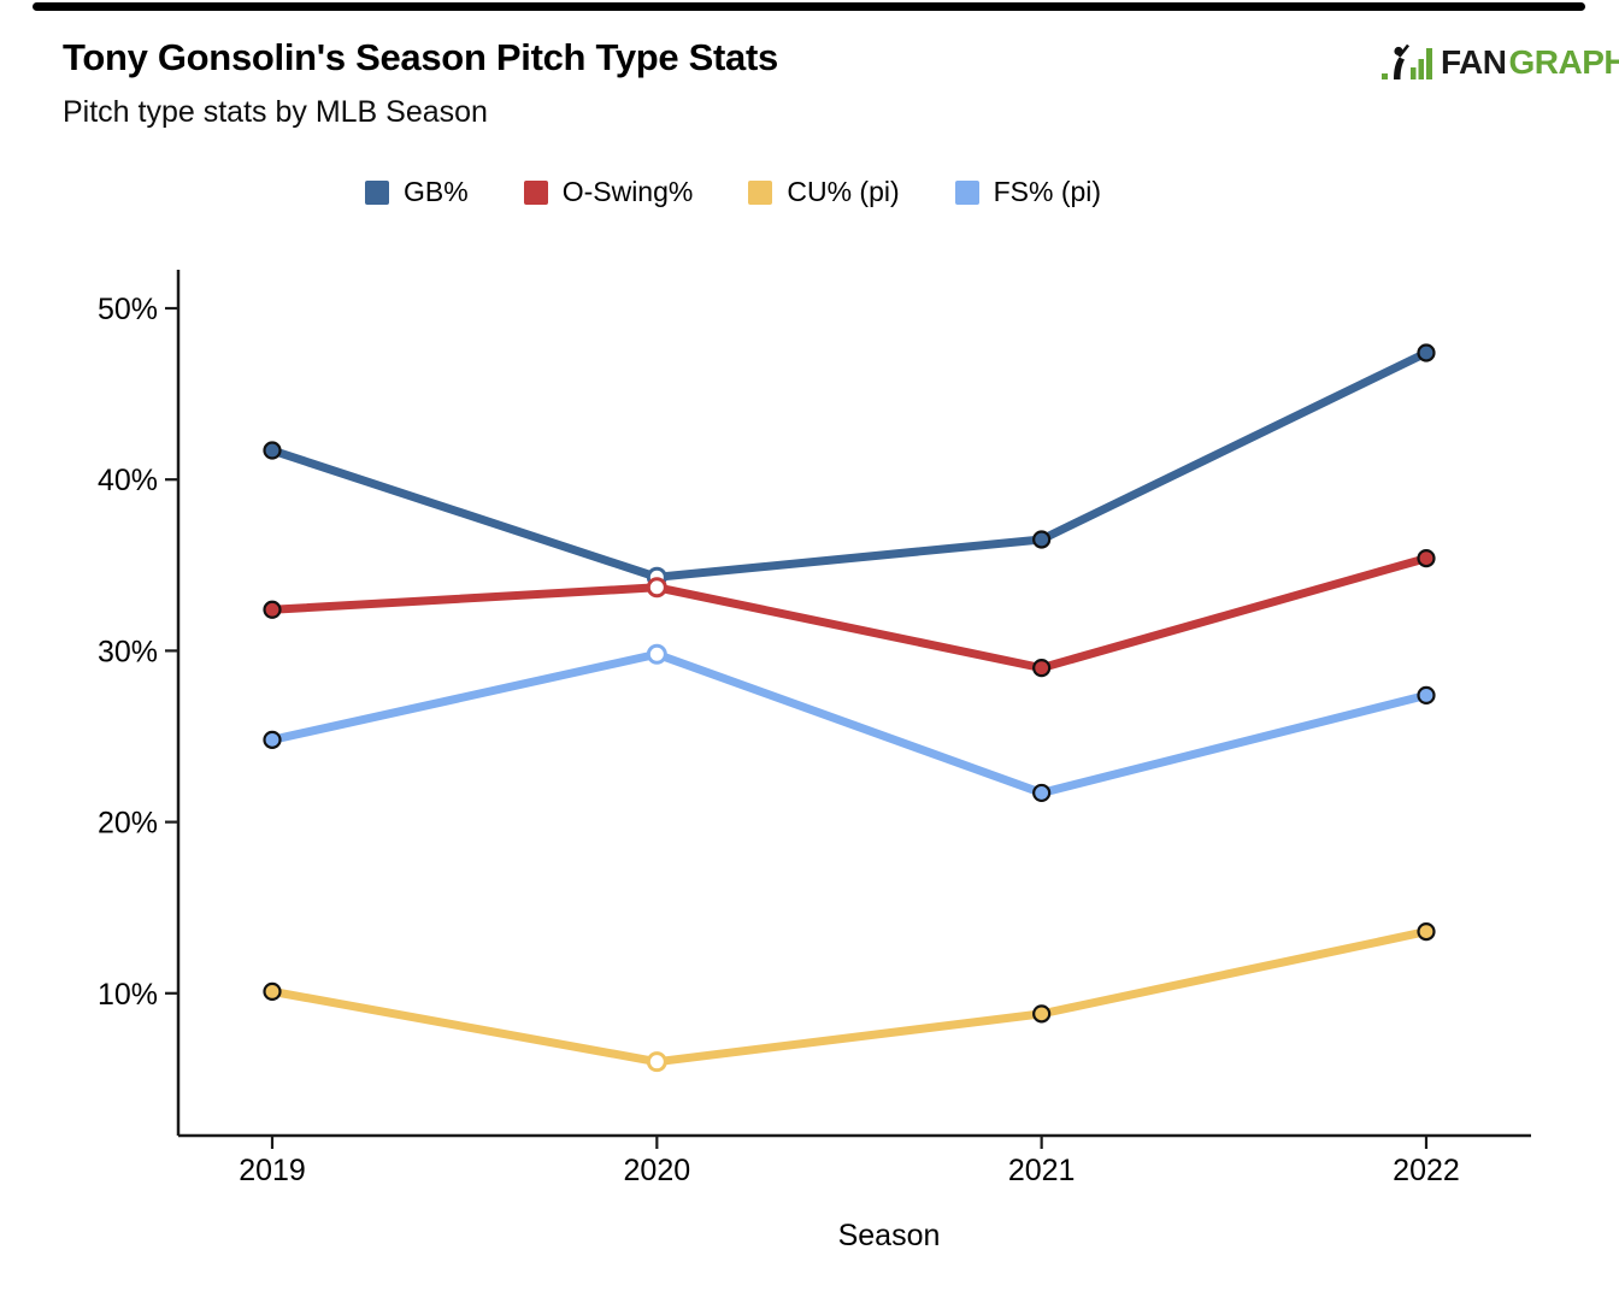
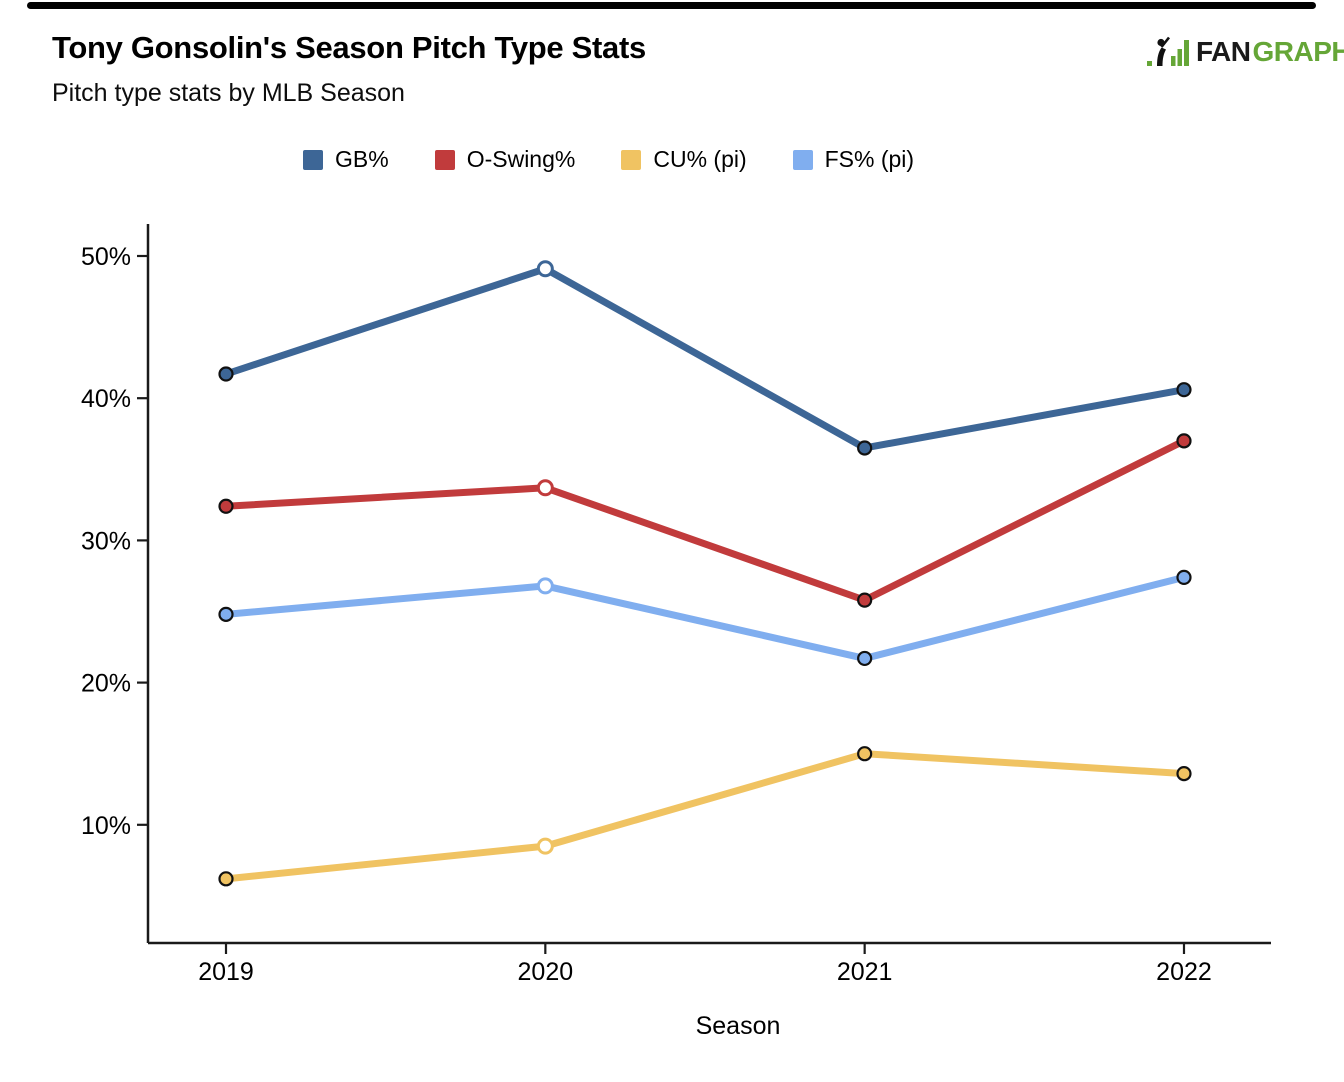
CU% (pi)/2019: 10.1% -> 6.2%
GB%/2020: 34.3% -> 49.1%
CU% (pi)/2020: 6.0% -> 8.5%
FS% (pi)/2020: 29.8% -> 26.8%
O-Swing%/2021: 29.0% -> 25.8%
CU% (pi)/2021: 8.8% -> 15.0%
GB%/2022: 47.4% -> 40.6%
O-Swing%/2022: 35.4% -> 37.0%
